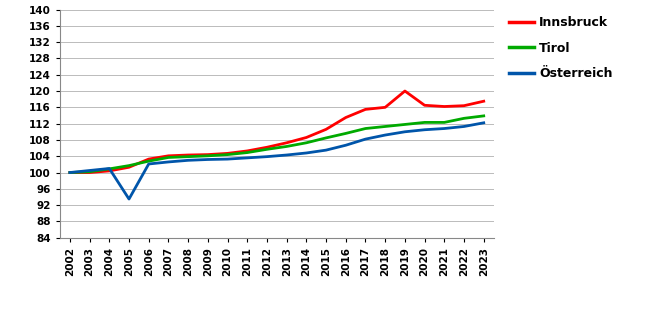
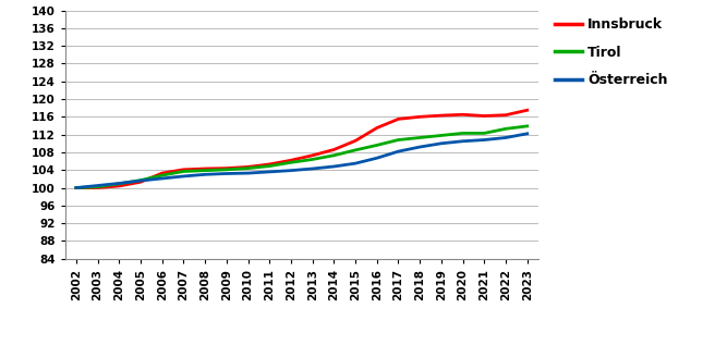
Österreich/2005: 93.5 -> 101.6
Innsbruck/2019: 120.0 -> 116.3
